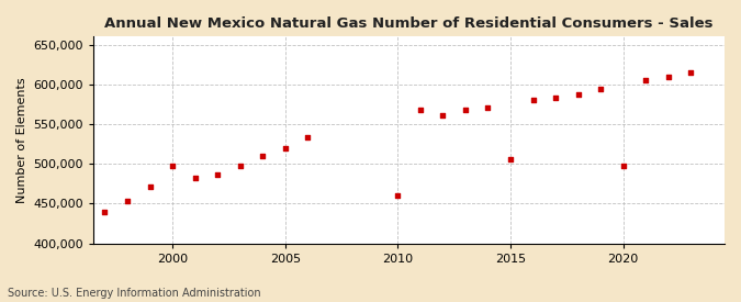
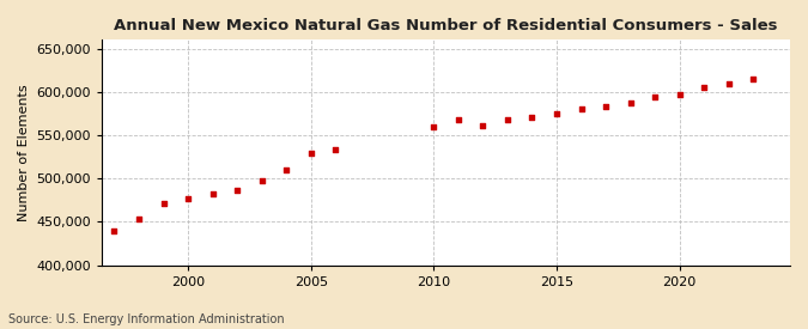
2000: 498,000 -> 477,000
2005: 520,000 -> 530,000
2010: 460,000 -> 560,000
2015: 506,000 -> 575,000
2020: 498,000 -> 597,000
